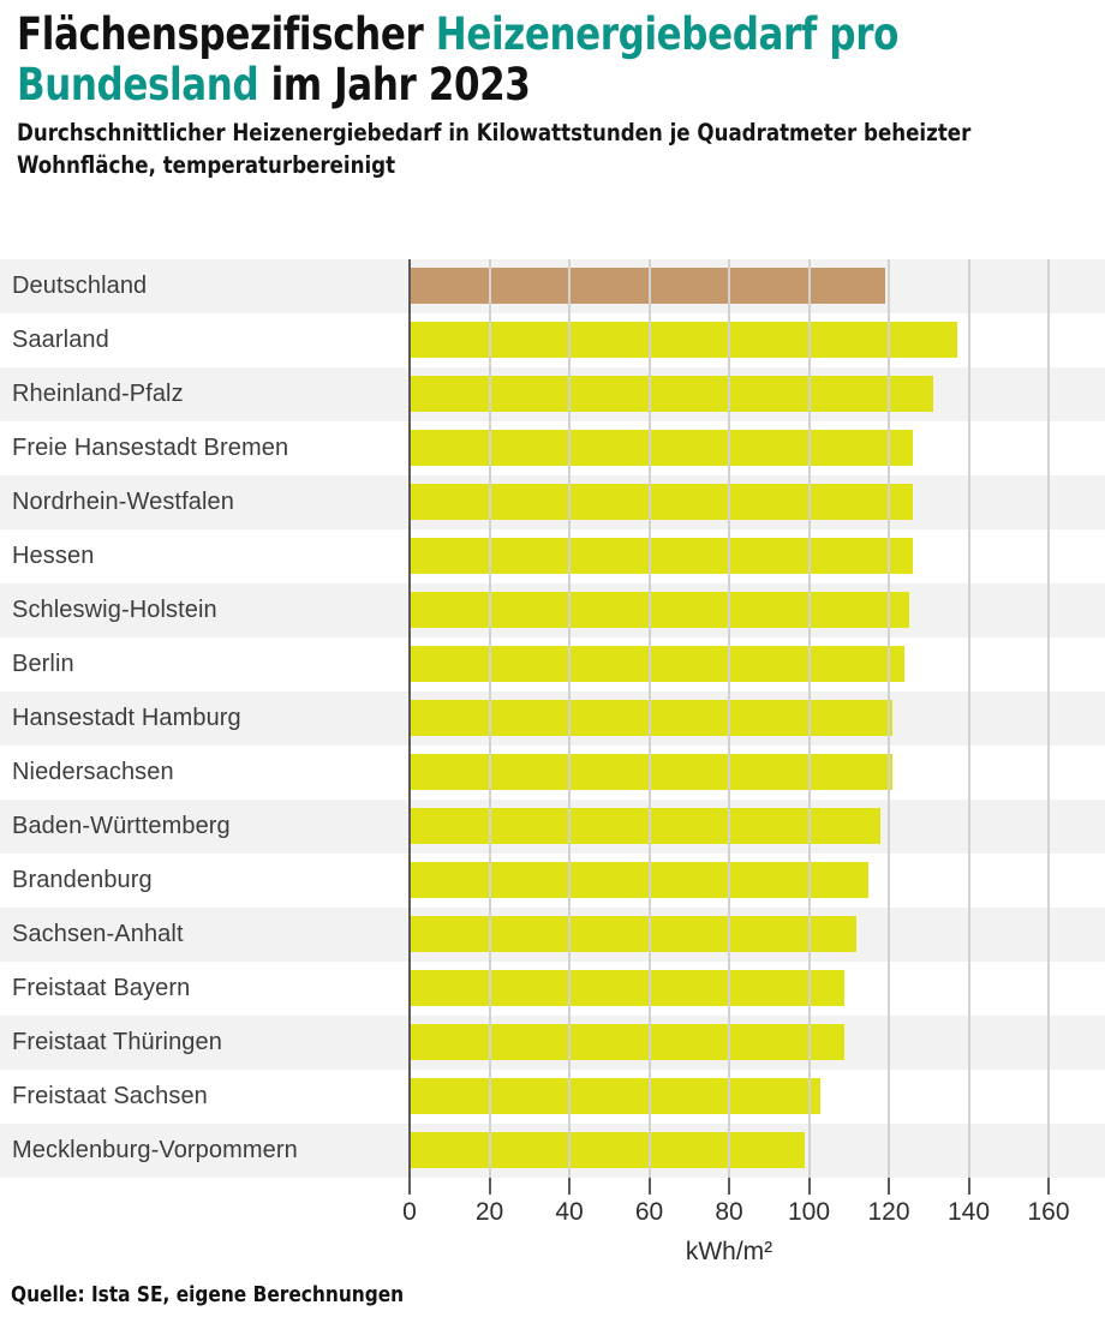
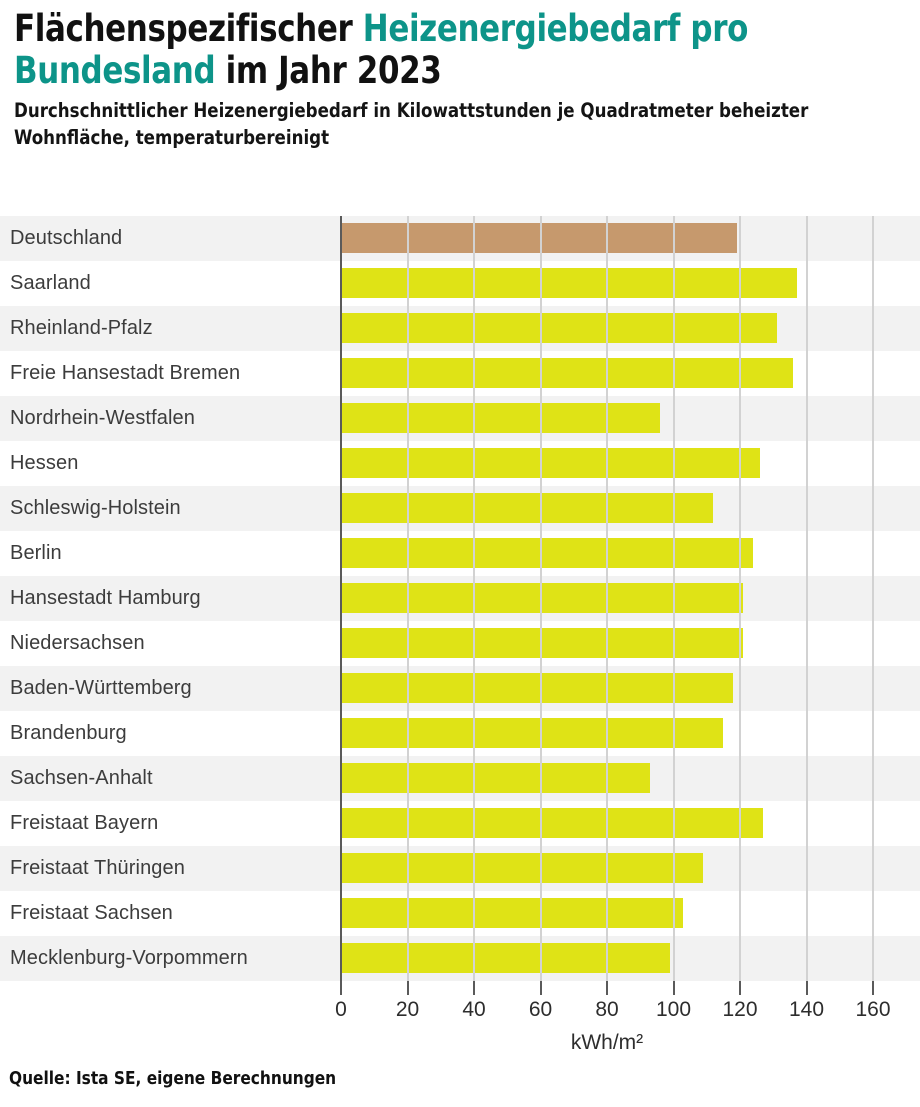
Freie Hansestadt Bremen: 126 -> 136
Nordrhein-Westfalen: 126 -> 96
Schleswig-Holstein: 125 -> 112
Sachsen-Anhalt: 112 -> 93
Freistaat Bayern: 109 -> 127
